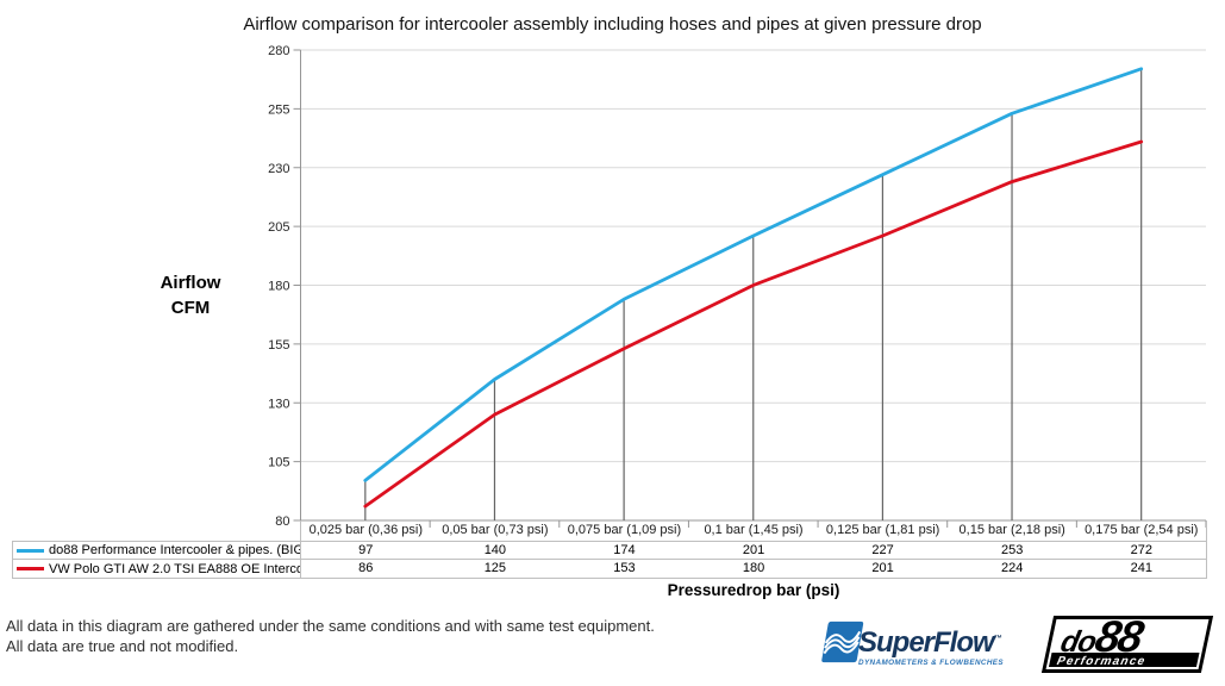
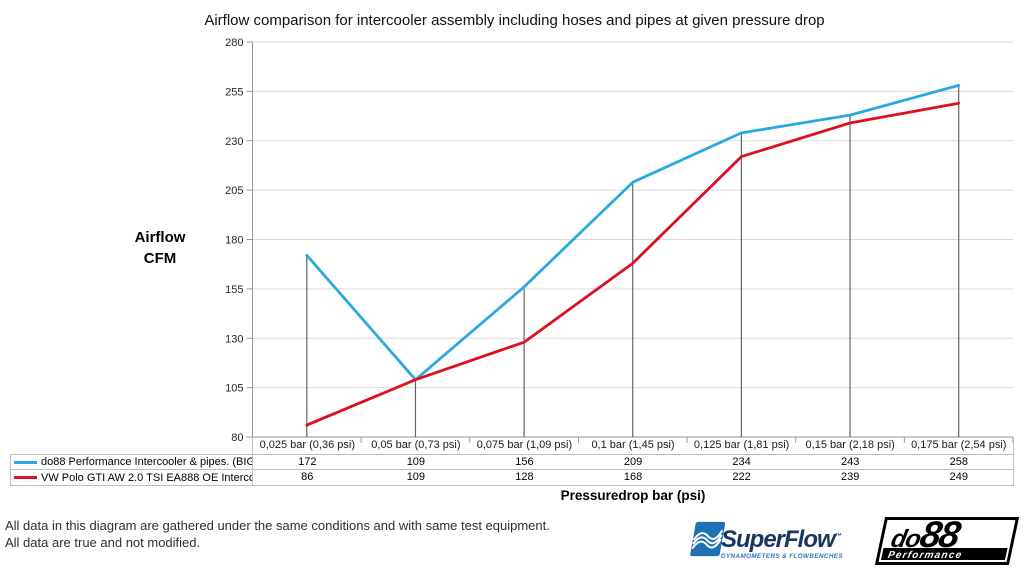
do88 Performance Intercooler & pipes. (BIG-440)/0,025 bar (0,36 psi): 97 -> 172
do88 Performance Intercooler & pipes. (BIG-440)/0,05 bar (0,73 psi): 140 -> 109
VW Polo GTI AW 2.0 TSI EA888 OE Intercooler & pipes/0,05 bar (0,73 psi): 125 -> 109
do88 Performance Intercooler & pipes. (BIG-440)/0,075 bar (1,09 psi): 174 -> 156
VW Polo GTI AW 2.0 TSI EA888 OE Intercooler & pipes/0,075 bar (1,09 psi): 153 -> 128
do88 Performance Intercooler & pipes. (BIG-440)/0,1 bar (1,45 psi): 201 -> 209
VW Polo GTI AW 2.0 TSI EA888 OE Intercooler & pipes/0,1 bar (1,45 psi): 180 -> 168
do88 Performance Intercooler & pipes. (BIG-440)/0,125 bar (1,81 psi): 227 -> 234
VW Polo GTI AW 2.0 TSI EA888 OE Intercooler & pipes/0,125 bar (1,81 psi): 201 -> 222
do88 Performance Intercooler & pipes. (BIG-440)/0,15 bar (2,18 psi): 253 -> 243
VW Polo GTI AW 2.0 TSI EA888 OE Intercooler & pipes/0,15 bar (2,18 psi): 224 -> 239
do88 Performance Intercooler & pipes. (BIG-440)/0,175 bar (2,54 psi): 272 -> 258
VW Polo GTI AW 2.0 TSI EA888 OE Intercooler & pipes/0,175 bar (2,54 psi): 241 -> 249
